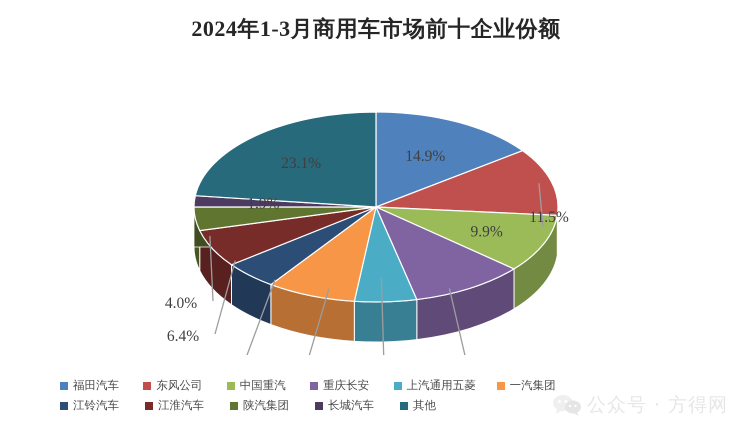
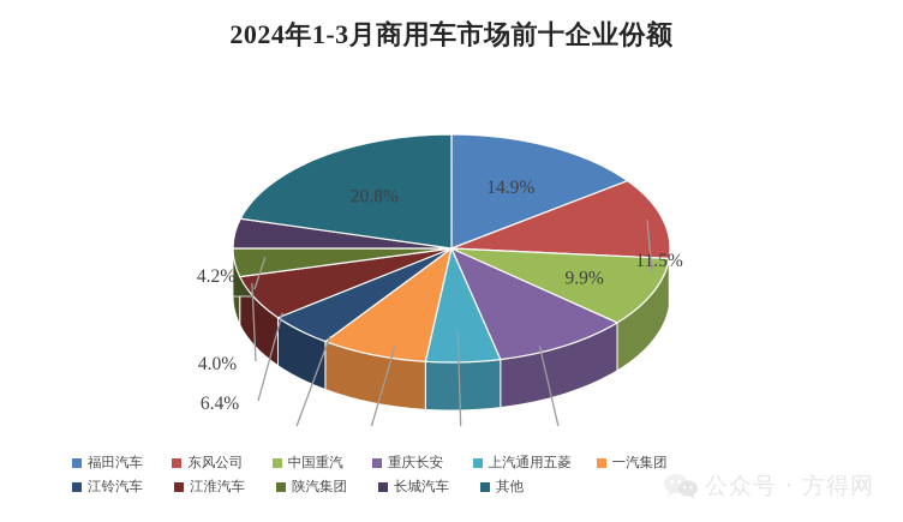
长城汽车: 1.9% -> 4.2%
其他: 23.1% -> 20.8%
